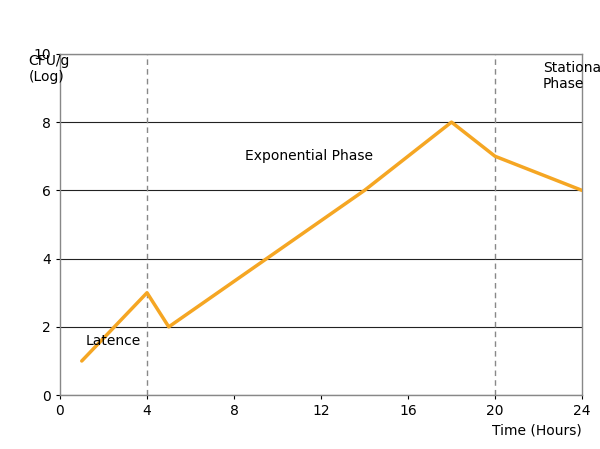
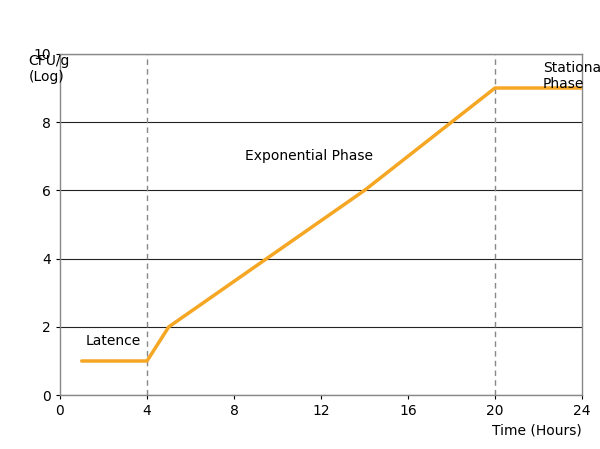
4: 3 -> 1
20: 7 -> 9
24: 6 -> 9
